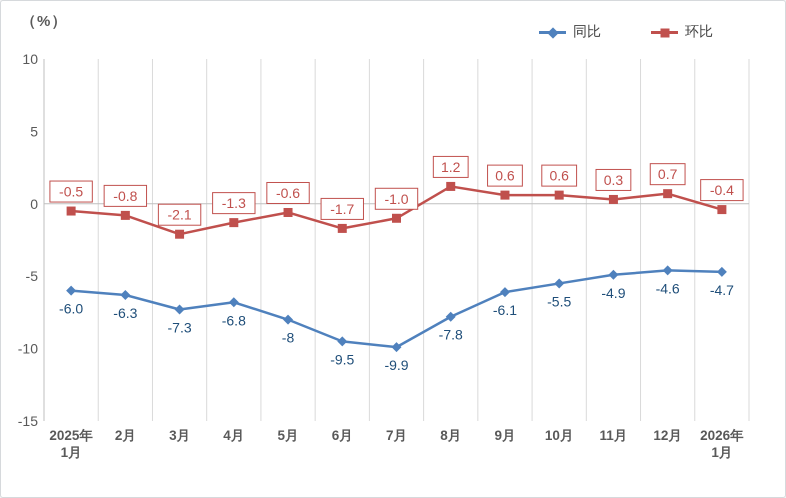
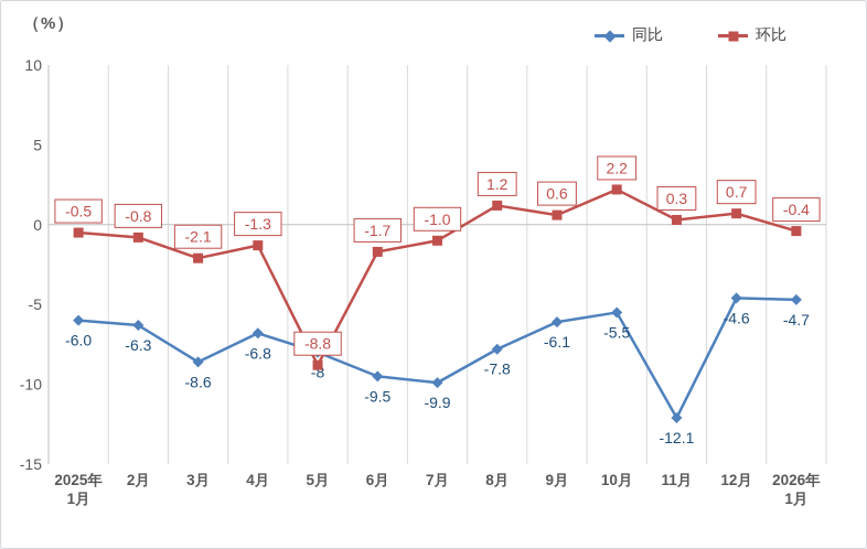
同比/3月: -7.3 -> -8.6
环比/5月: -0.6 -> -8.8
环比/10月: 0.6 -> 2.2
同比/11月: -4.9 -> -12.1
